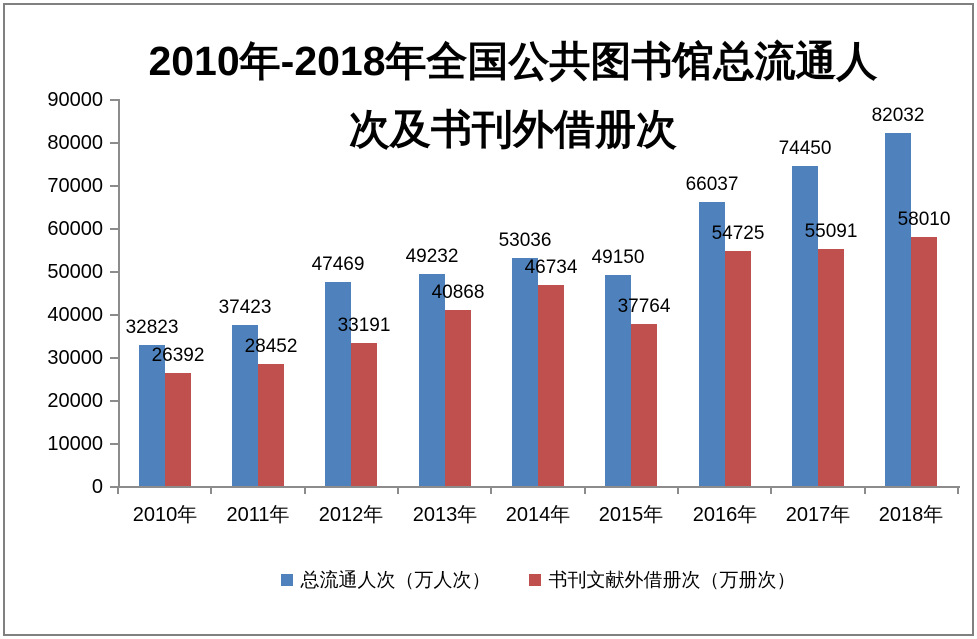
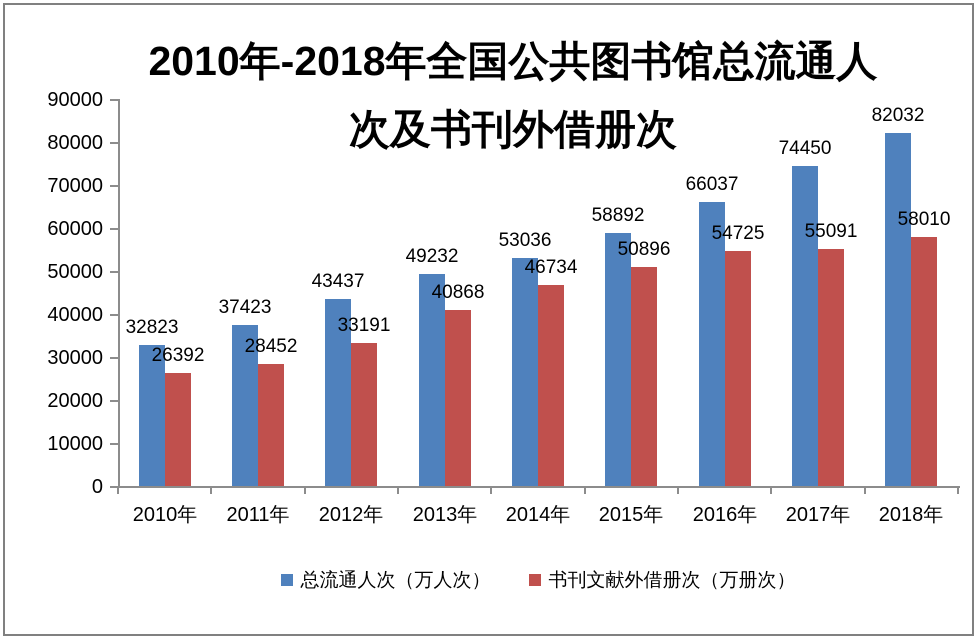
总流通人次（万人次）/2012年: 47469 -> 43437
总流通人次（万人次）/2015年: 49150 -> 58892
书刊文献外借册次（万册次）/2015年: 37764 -> 50896
